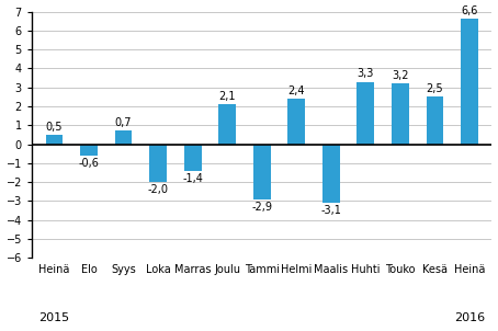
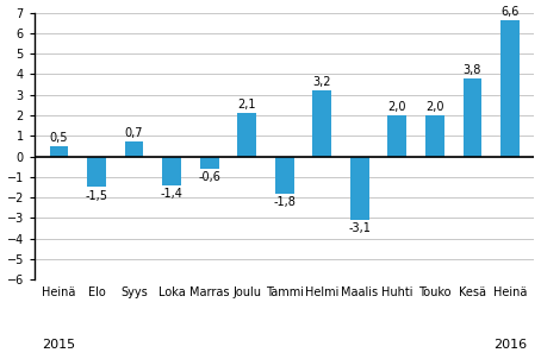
Elo: -0,6 -> -1,5
Loka: -2,0 -> -1,4
Marras: -1,4 -> -0,6
Tammi: -2,9 -> -1,8
Helmi: 2,4 -> 3,2
Huhti: 3,3 -> 2,0
Touko: 3,2 -> 2,0
Kesä: 2,5 -> 3,8
